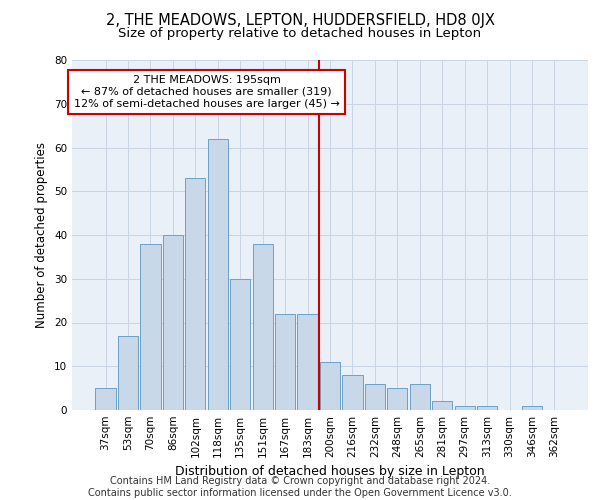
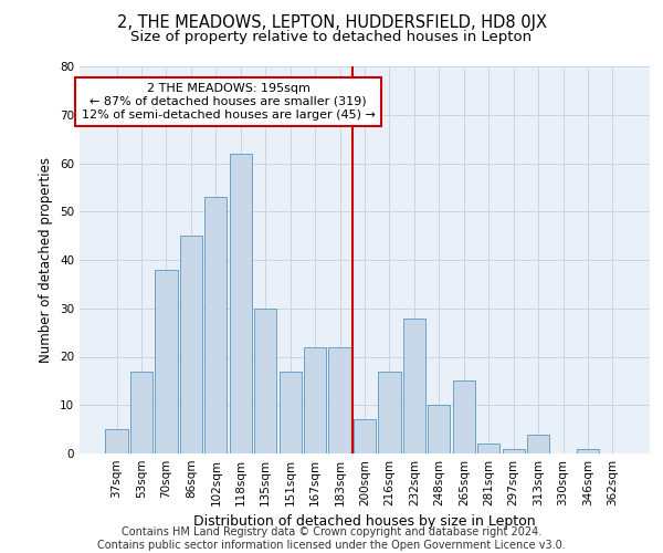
86sqm: 40 -> 45
151sqm: 38 -> 17
200sqm: 11 -> 7
216sqm: 8 -> 17
232sqm: 6 -> 28
248sqm: 5 -> 10
265sqm: 6 -> 15
313sqm: 1 -> 4
